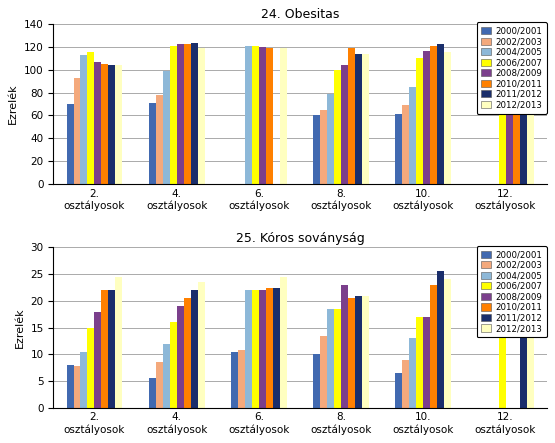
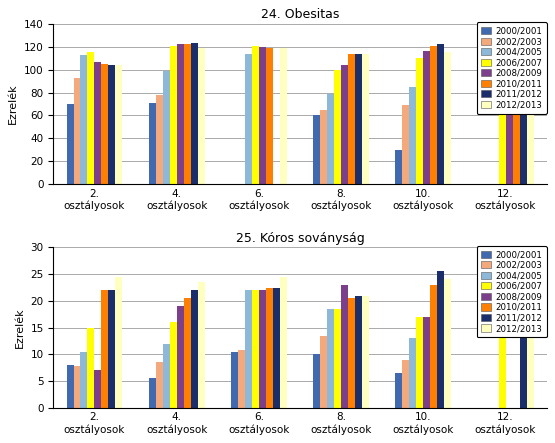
24. Obesitas/2004/2005/6. osztályosok: 121 -> 114
24. Obesitas/2010/2011/8. osztályosok: 119 -> 114
24. Obesitas/2000/2001/10. osztályosok: 61 -> 30
25. Kóros soványság/2008/2009/2. osztályosok: 18 -> 7
